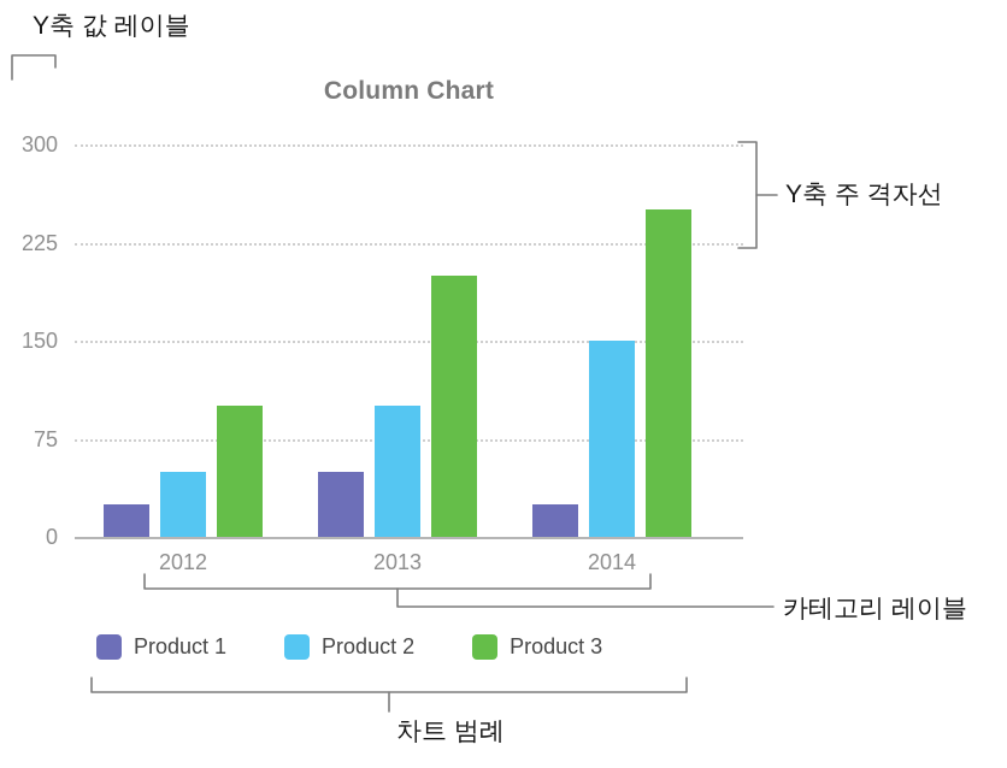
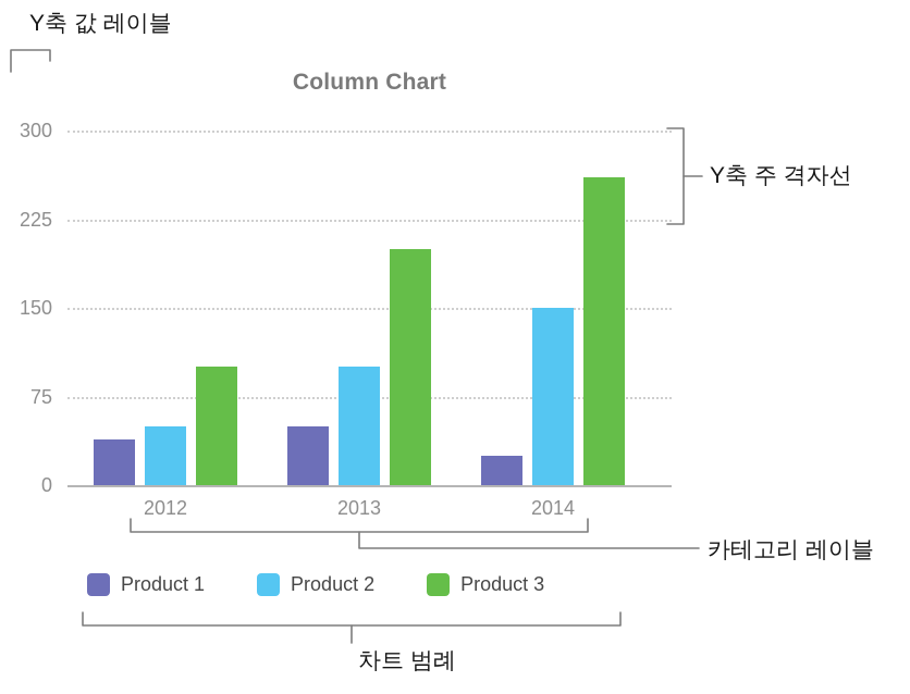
Product 1/2012: 25 -> 39
Product 3/2014: 250 -> 260
